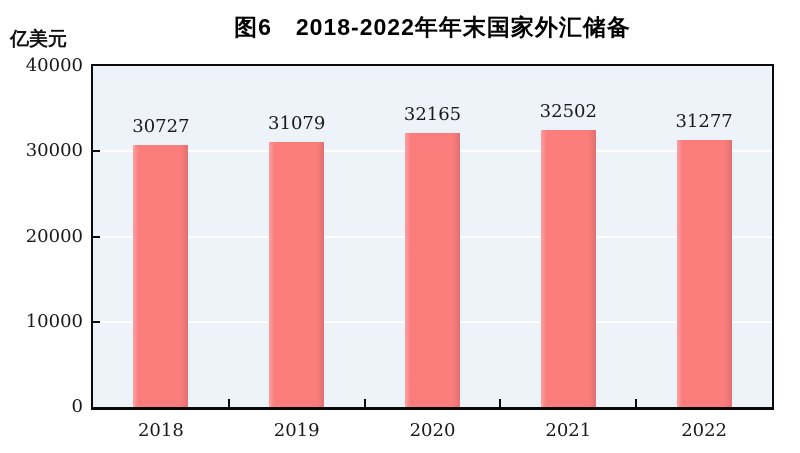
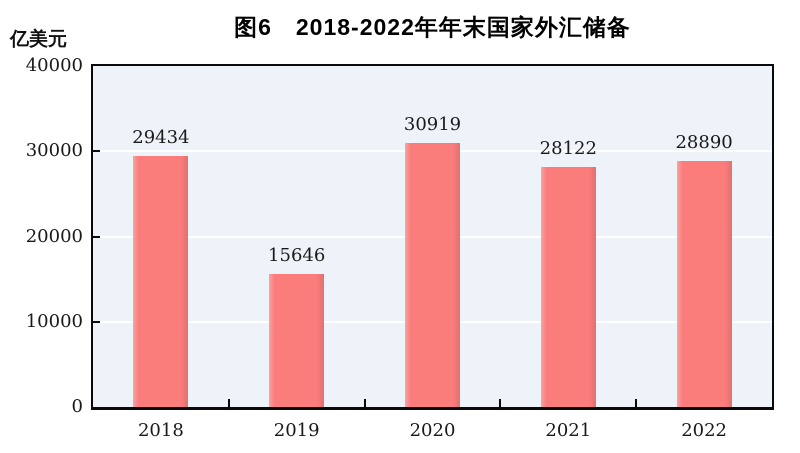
2018: 30727 -> 29434
2019: 31079 -> 15646
2020: 32165 -> 30919
2021: 32502 -> 28122
2022: 31277 -> 28890
